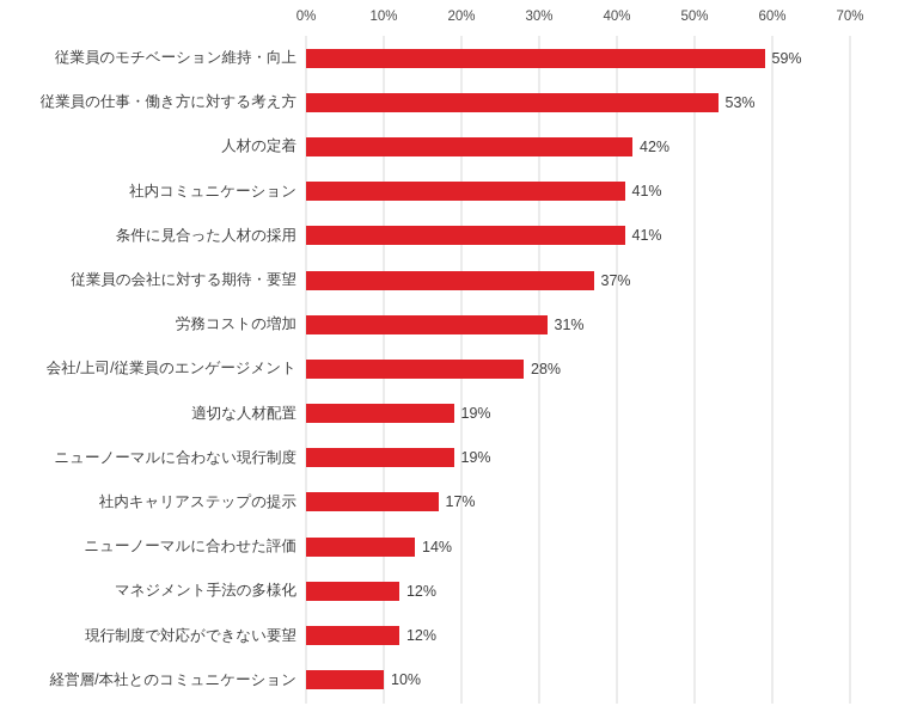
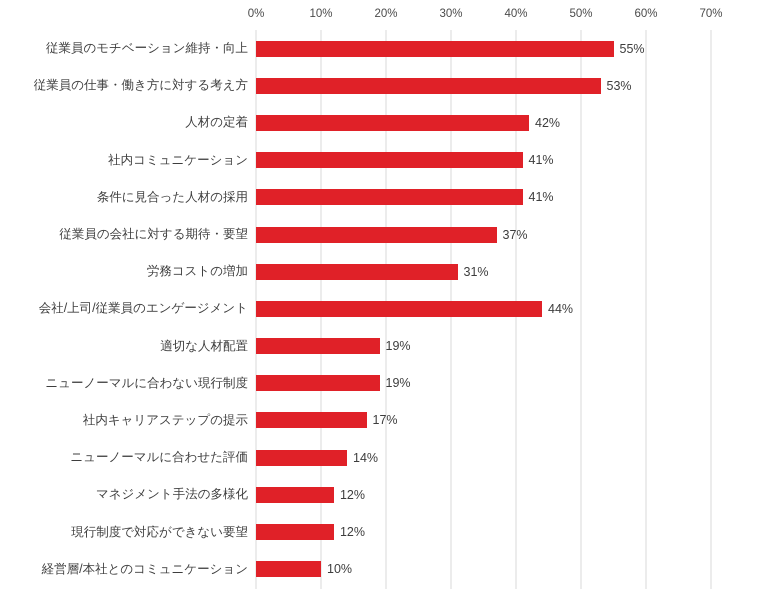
従業員のモチベーション維持・向上: 59% -> 55%
会社/上司/従業員のエンゲージメント: 28% -> 44%
